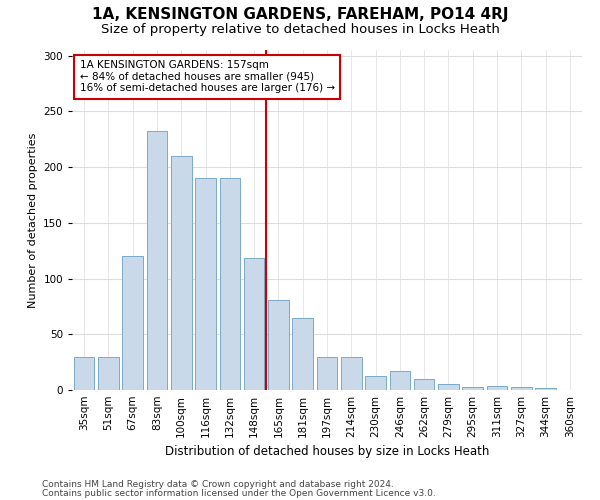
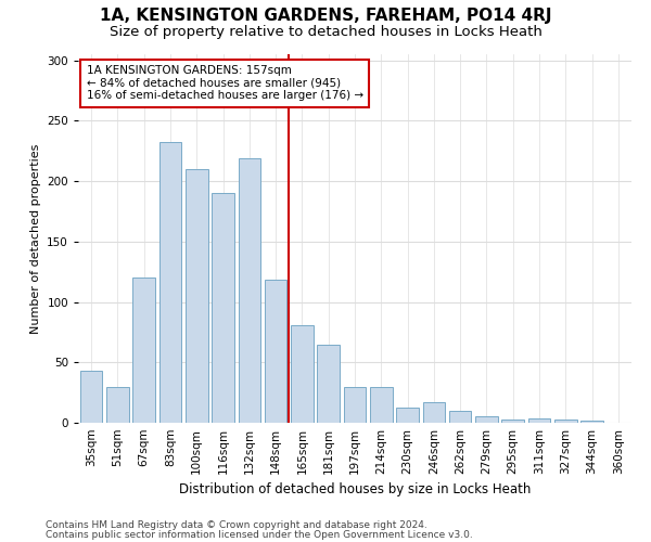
35sqm: 30 -> 43
132sqm: 190 -> 219
